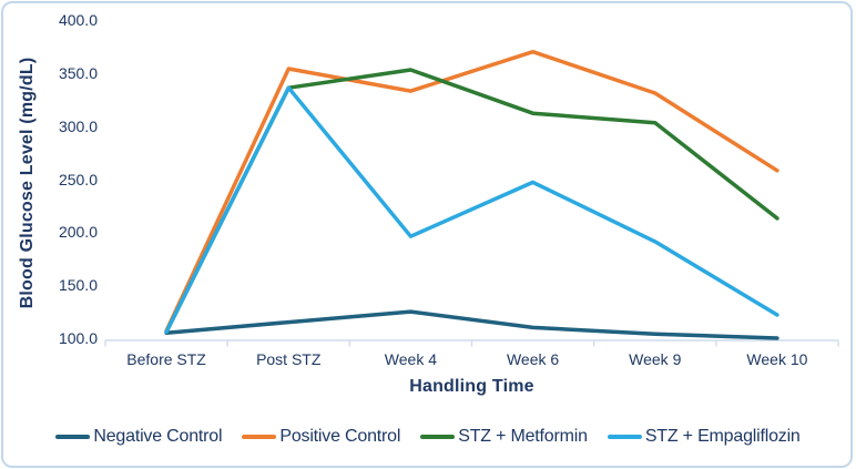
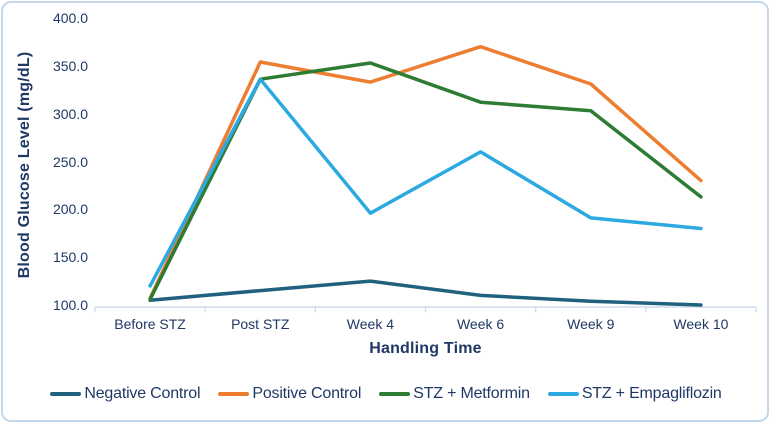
STZ + Empagliflozin/Before STZ: 110 -> 120
STZ + Empagliflozin/Week 6: 250 -> 260
Positive Control/Week 10: 260 -> 230
STZ + Empagliflozin/Week 10: 120 -> 180
